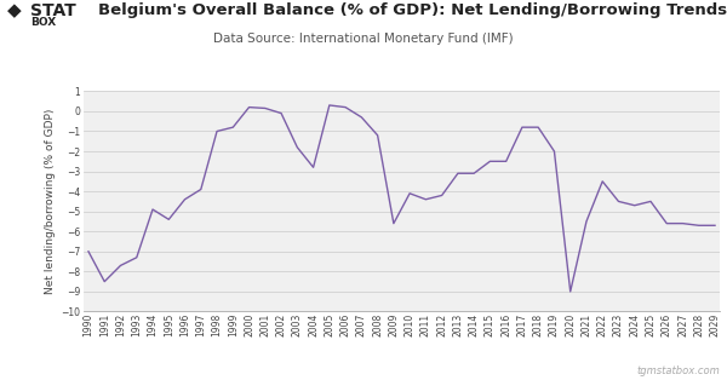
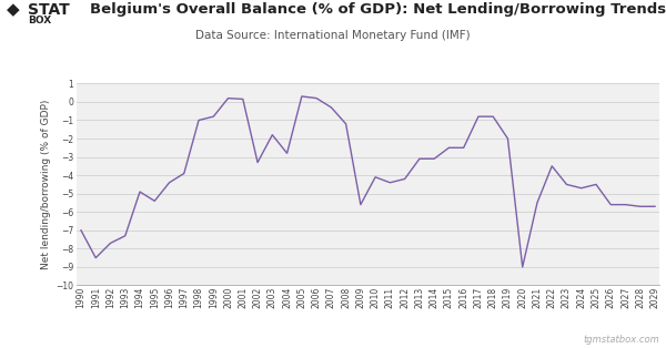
2002: -0.1 -> -3.3
